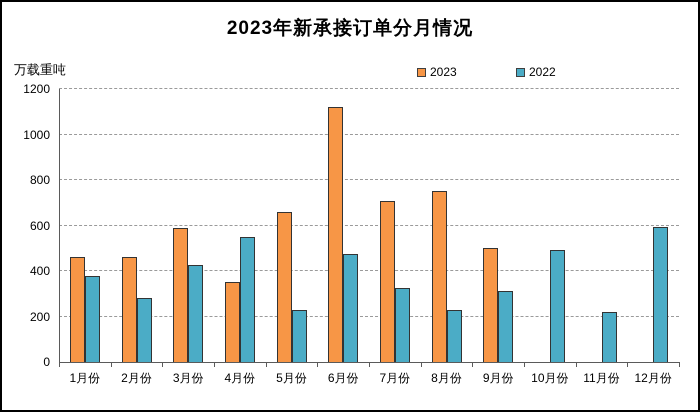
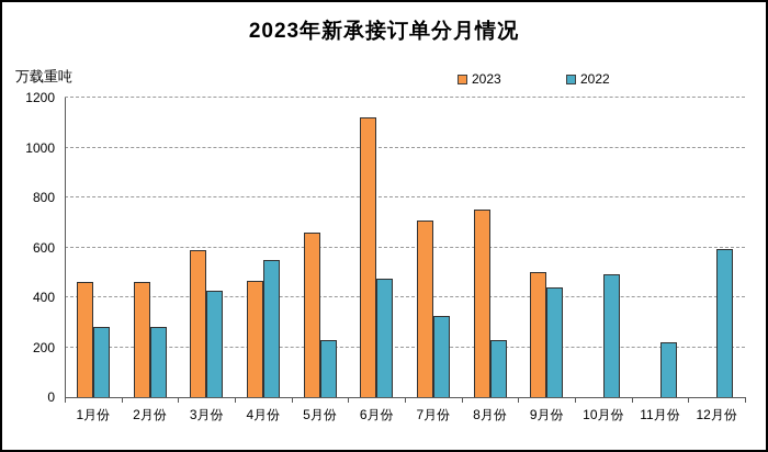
2022/1月份: 380 -> 280
2023/4月份: 350 -> 470
2022/9月份: 310 -> 440
